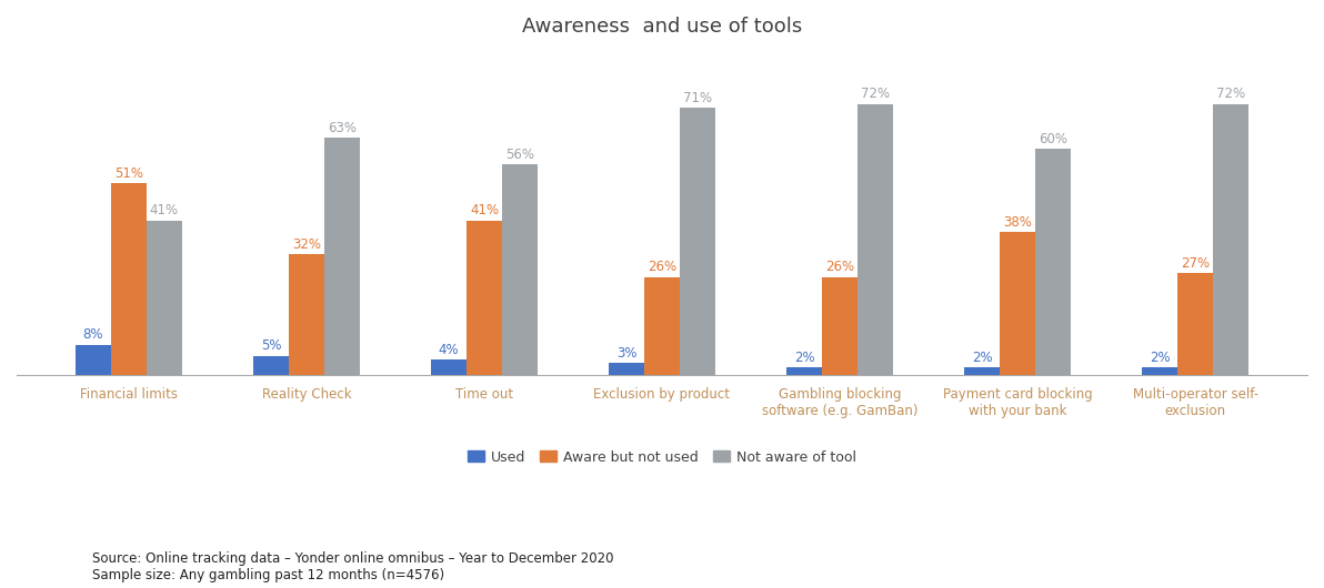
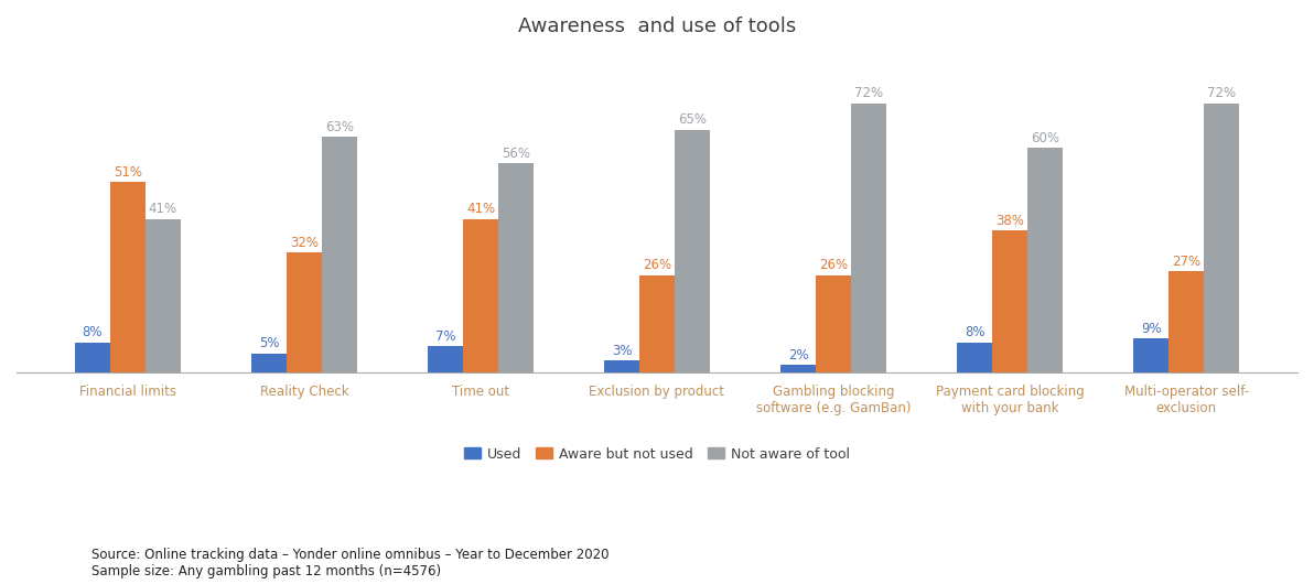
Used/Time out: 4% -> 7%
Not aware of tool/Exclusion by product: 71% -> 65%
Used/Payment card blocking with your bank: 2% -> 8%
Used/Multi-operator self- exclusion: 2% -> 9%
